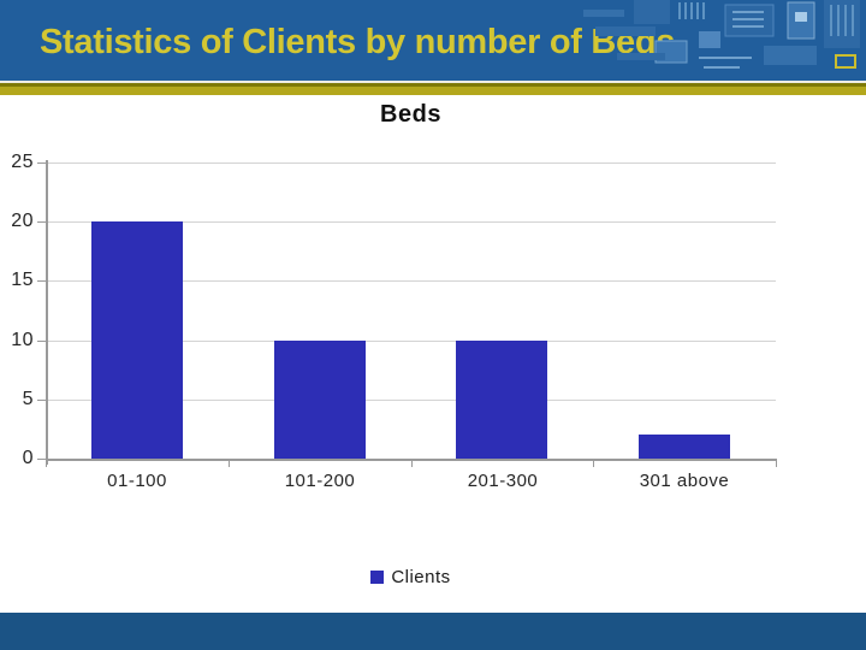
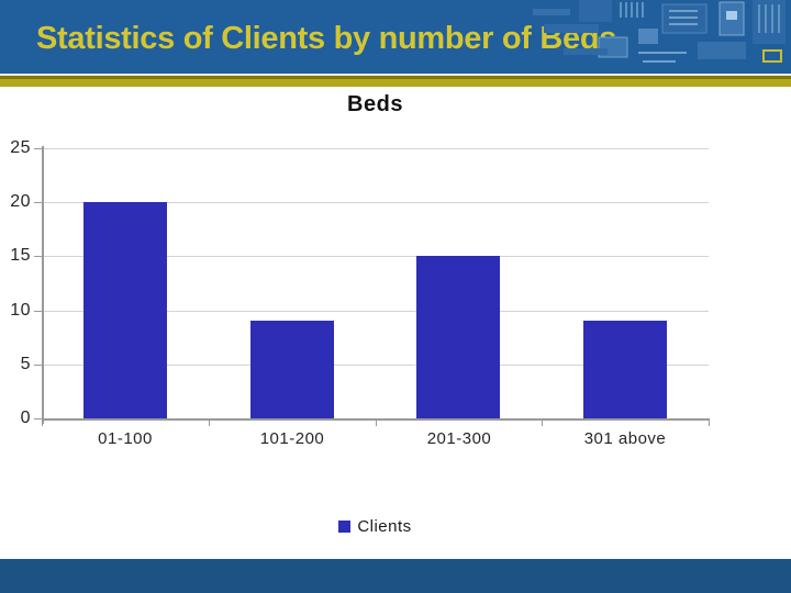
101-200: 10 -> 9
201-300: 10 -> 15
301 above: 2 -> 9
